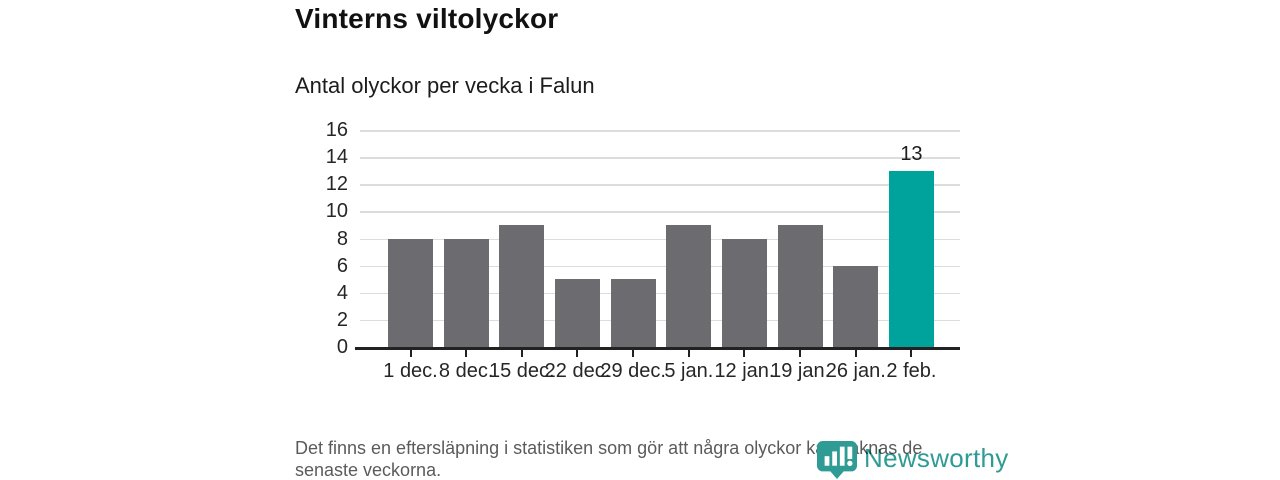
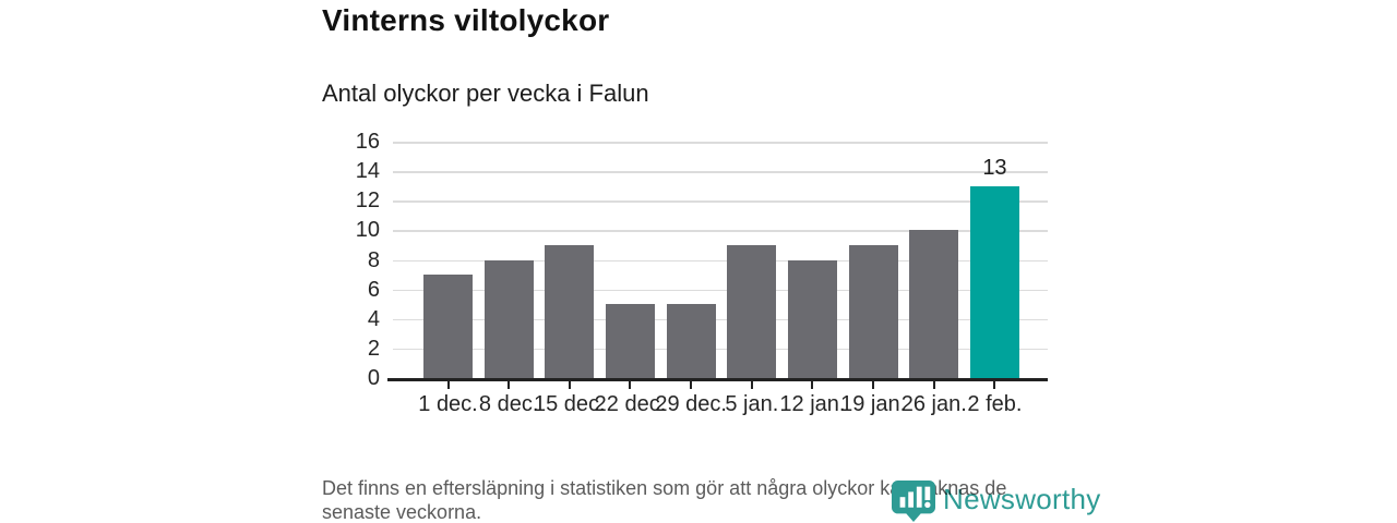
1 dec.: 8 -> 7
26 jan.: 6 -> 10
